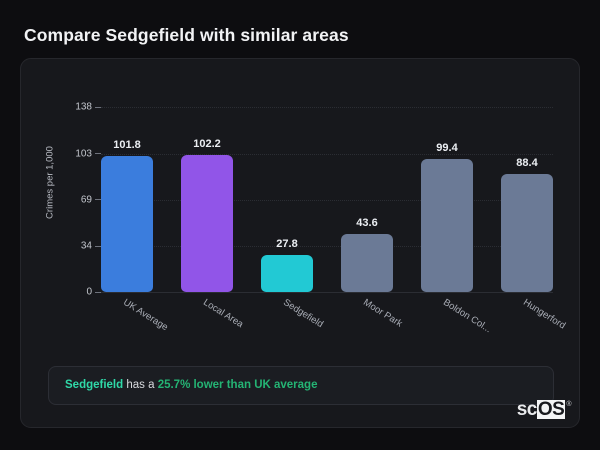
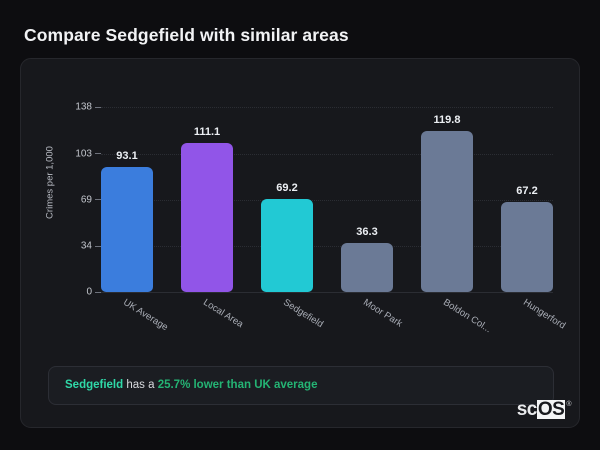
UK Average: 101.8 -> 93.1
Local Area: 102.2 -> 111.1
Sedgefield: 27.8 -> 69.2
Moor Park: 43.6 -> 36.3
Boldon Col...: 99.4 -> 119.8
Hungerford: 88.4 -> 67.2
